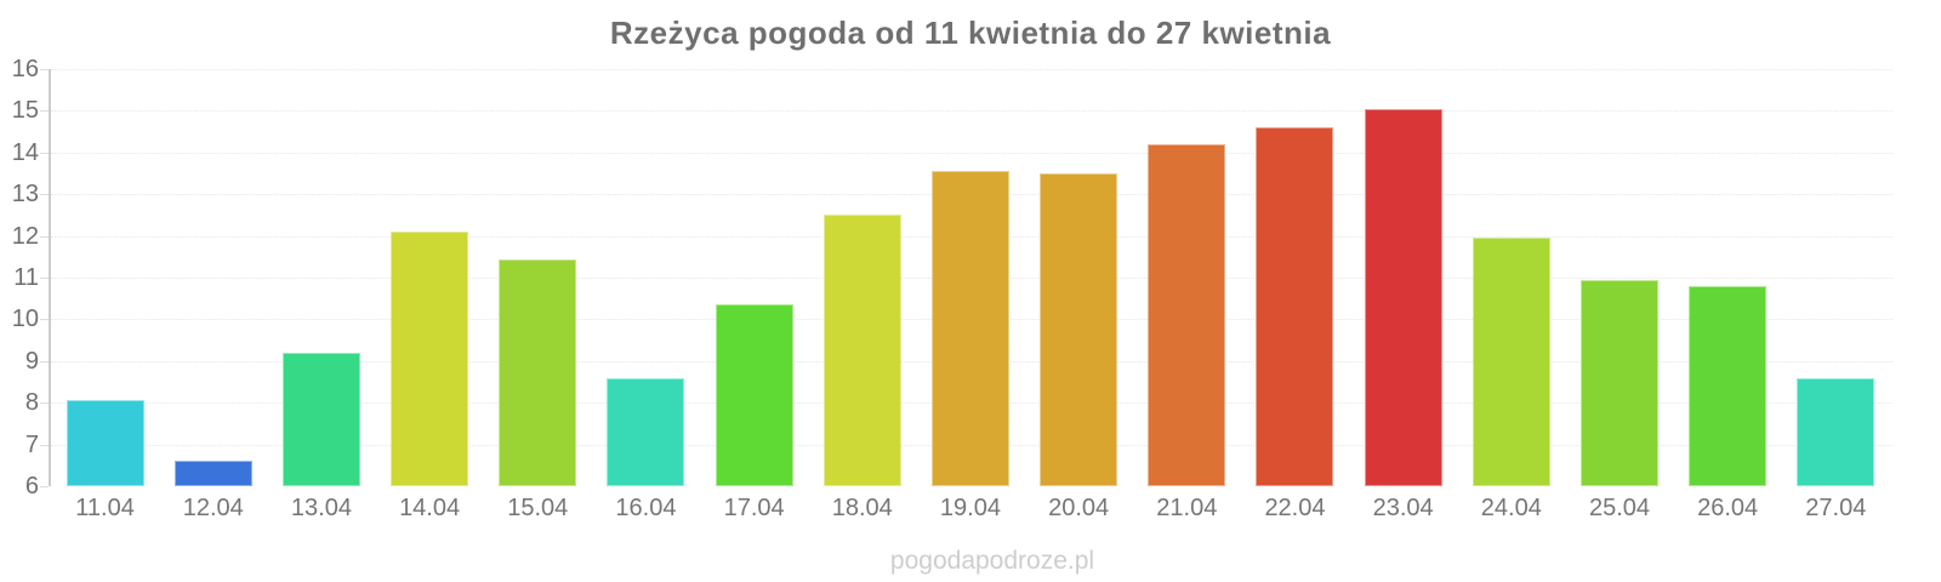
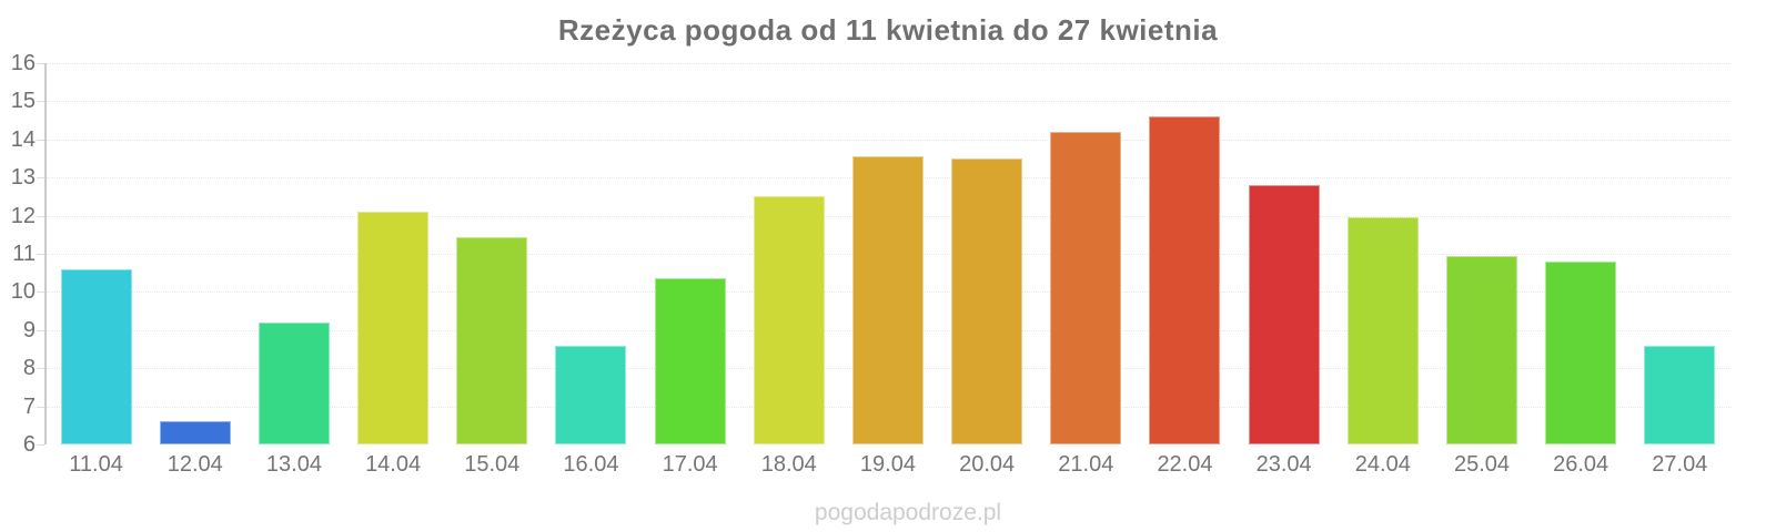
11.04: 8.1 -> 10.6
23.04: 15.1 -> 12.8
